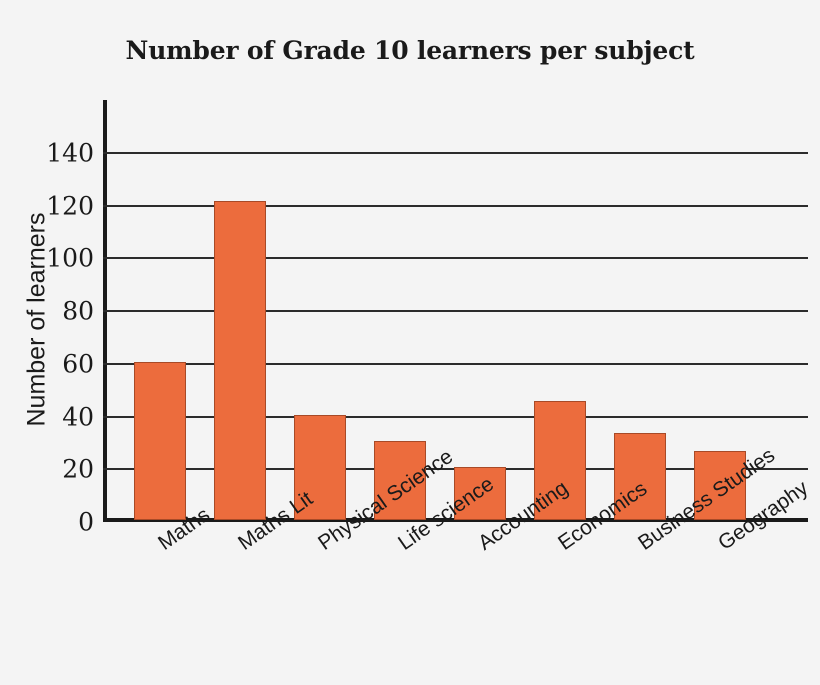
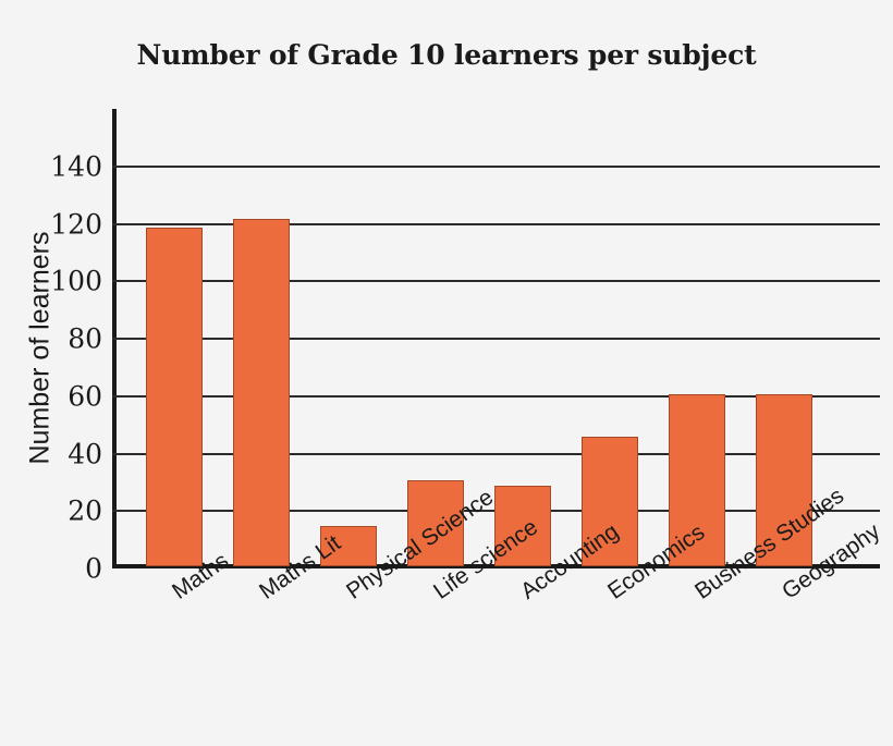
Maths: 60 -> 118
Physical Science: 40 -> 14
Accounting: 20 -> 28
Business Studies: 33 -> 60
Geography: 26 -> 60
